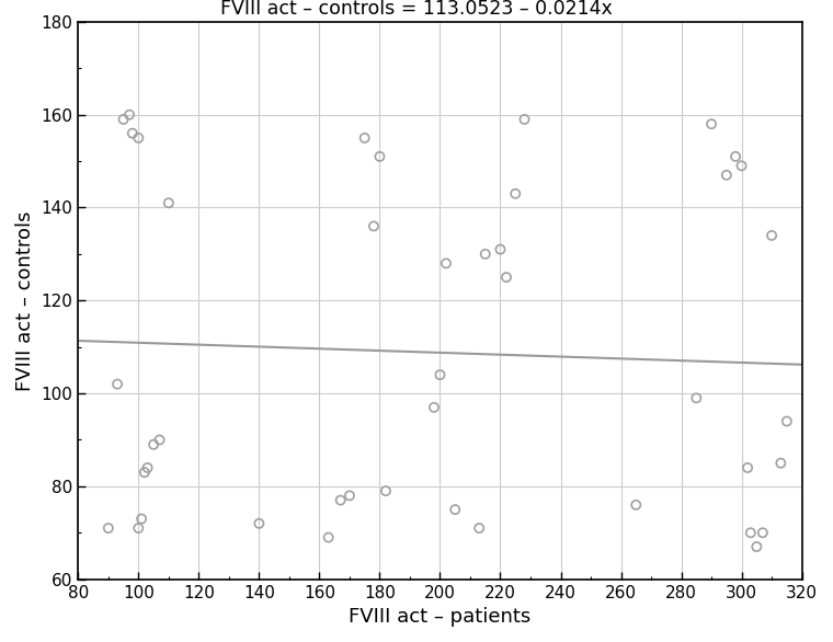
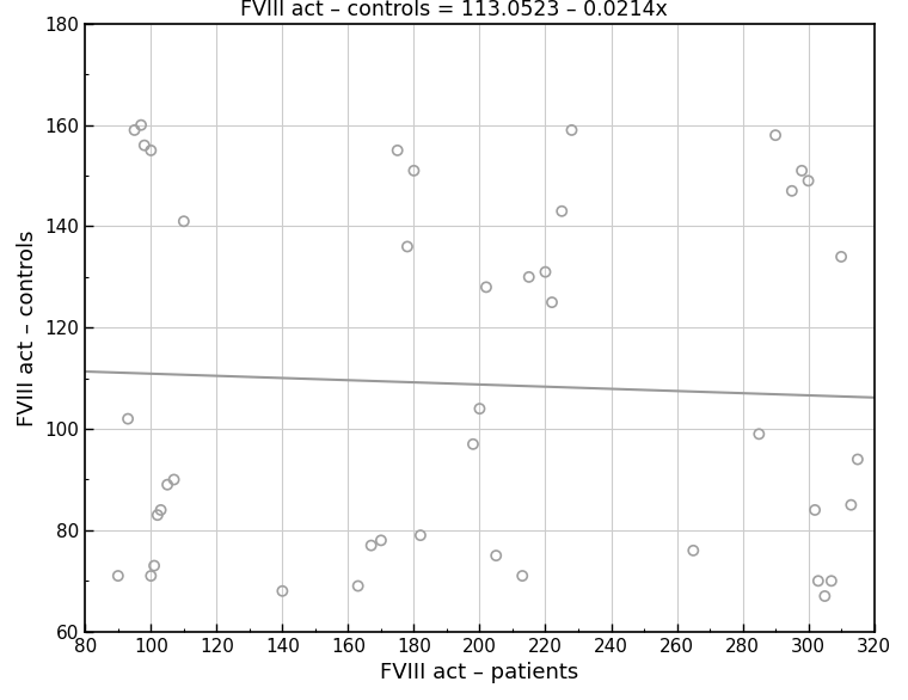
140: 72 -> 68
